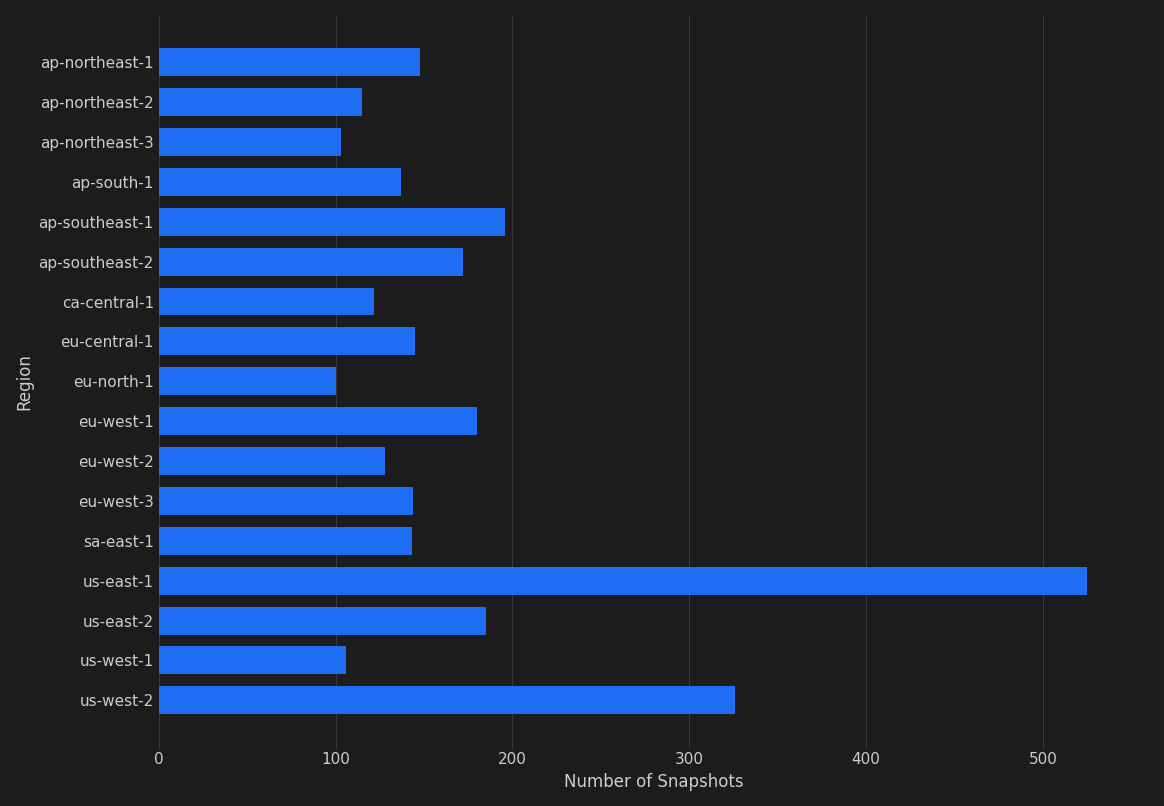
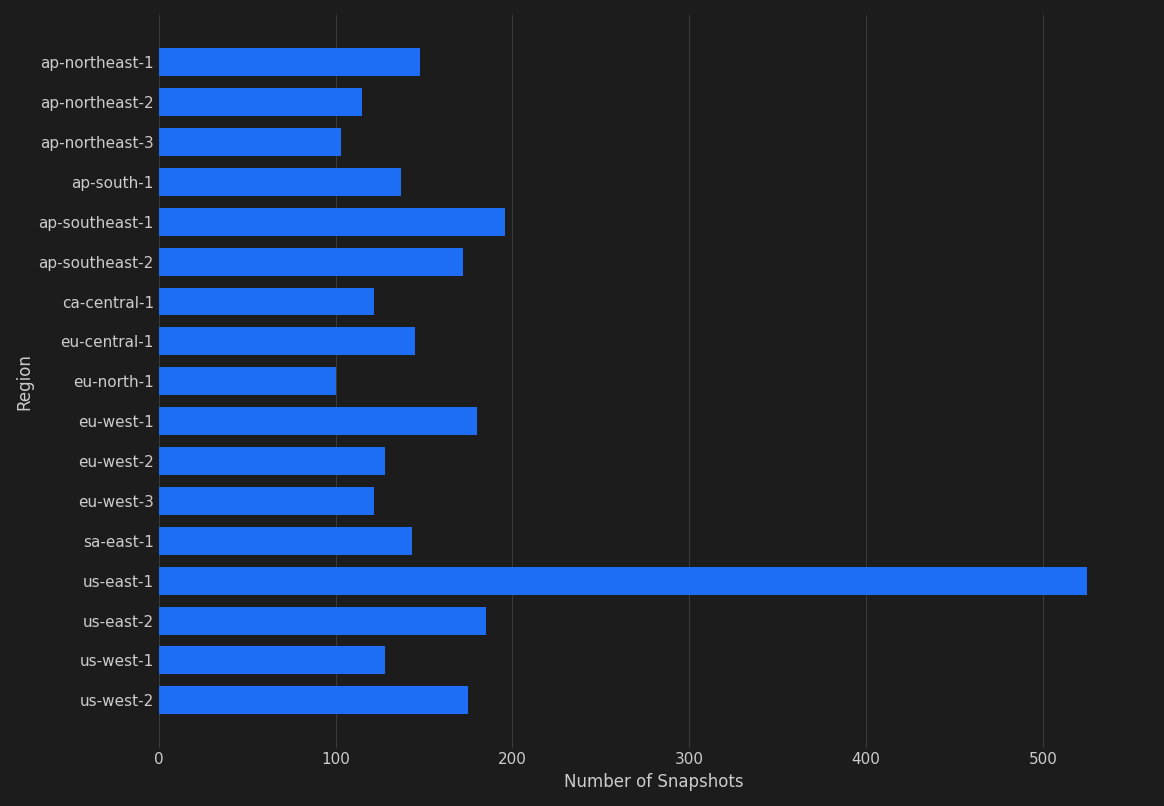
eu-west-3: 144 -> 122
us-west-1: 106 -> 128
us-west-2: 326 -> 175
